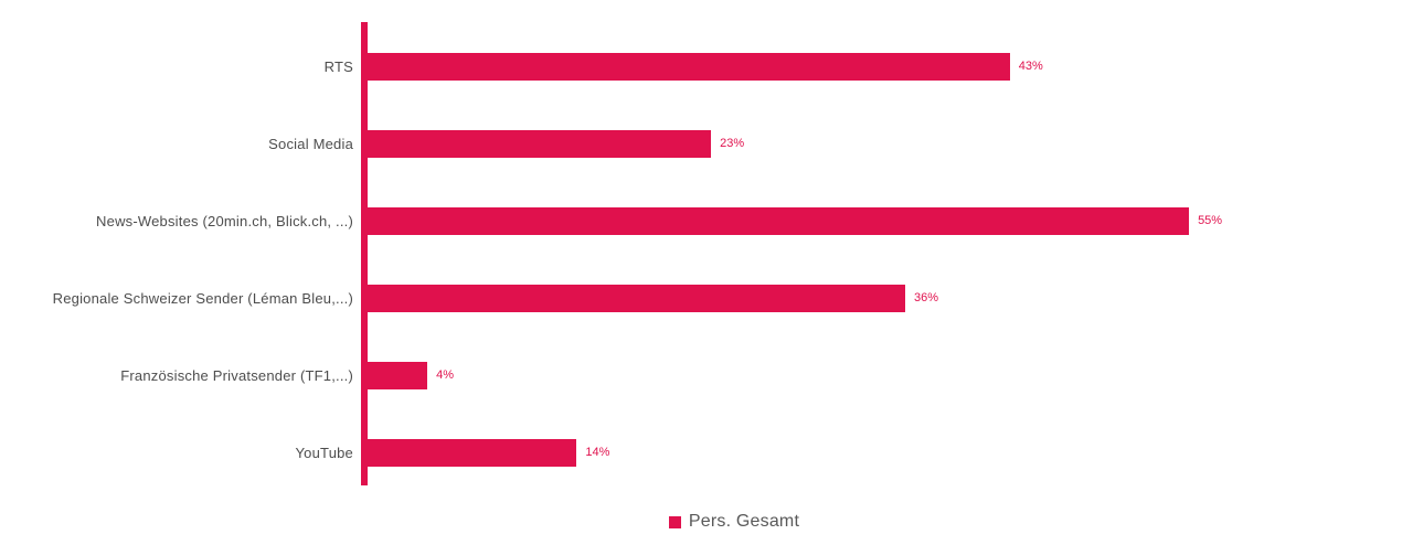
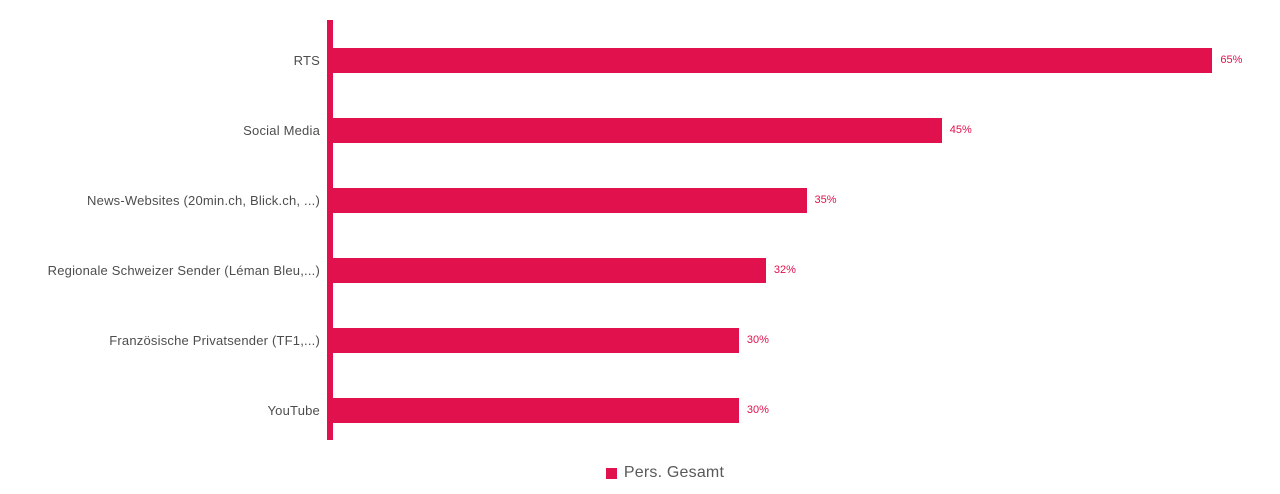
RTS: 43% -> 65%
Social Media: 23% -> 45%
News-Websites (20min.ch, Blick.ch, ...): 55% -> 35%
Regionale Schweizer Sender (Léman Bleu,...): 36% -> 32%
Französische Privatsender (TF1,...): 4% -> 30%
YouTube: 14% -> 30%
